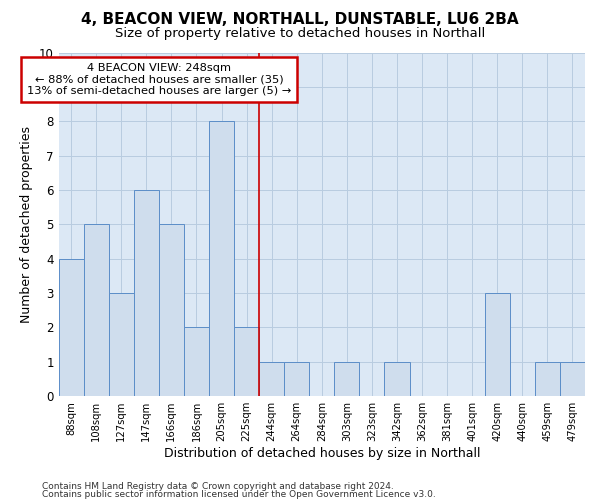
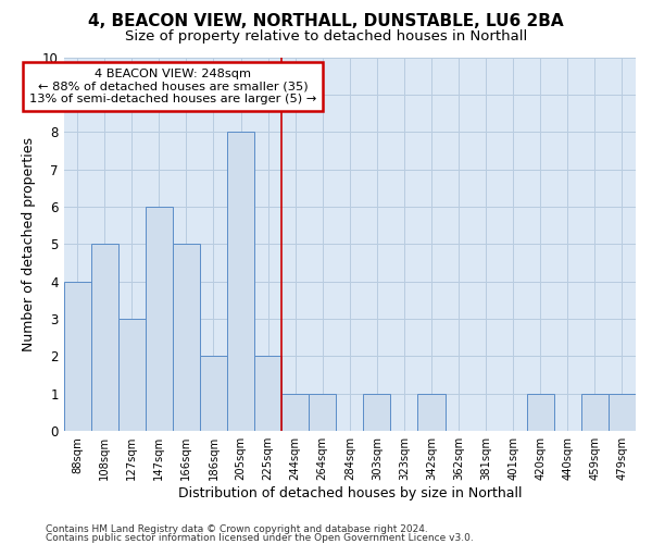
420sqm: 3 -> 1
